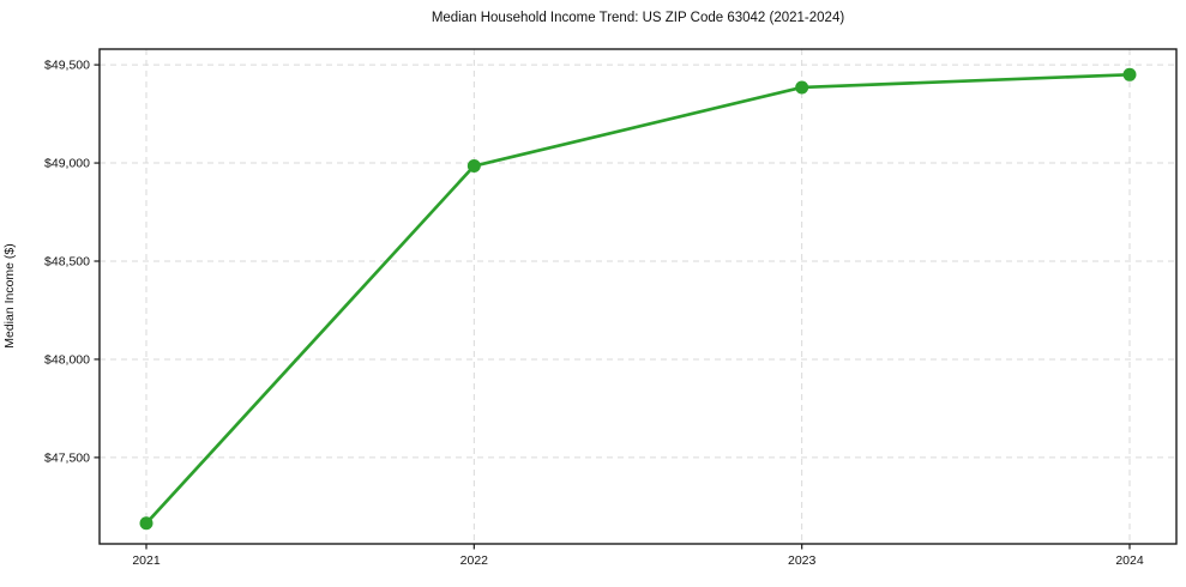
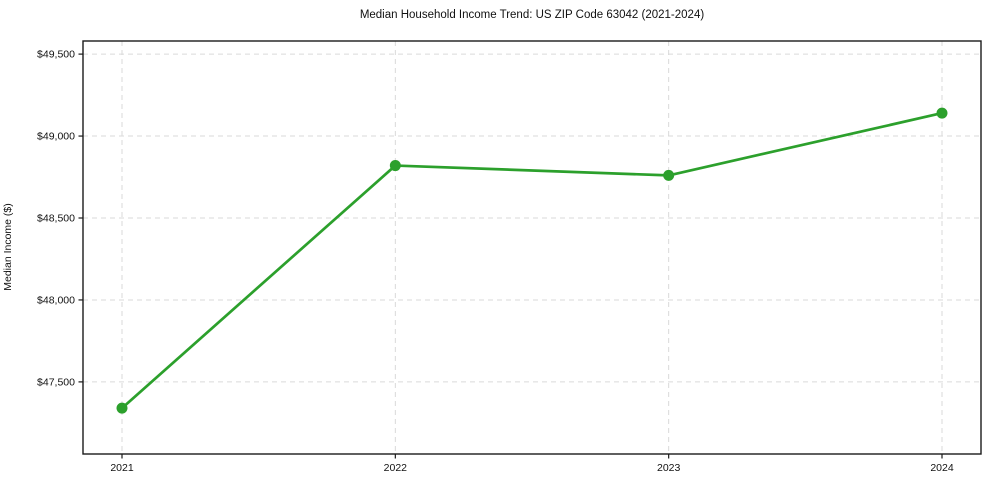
2021: $47160 -> $47340
2022: $48980 -> $48820
2023: $49380 -> $48760
2024: $49450 -> $49140
